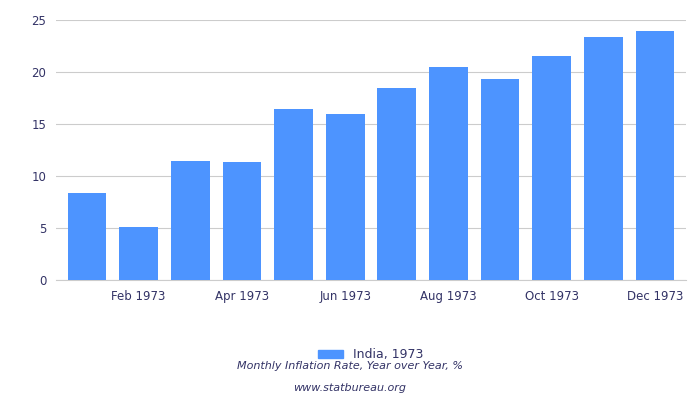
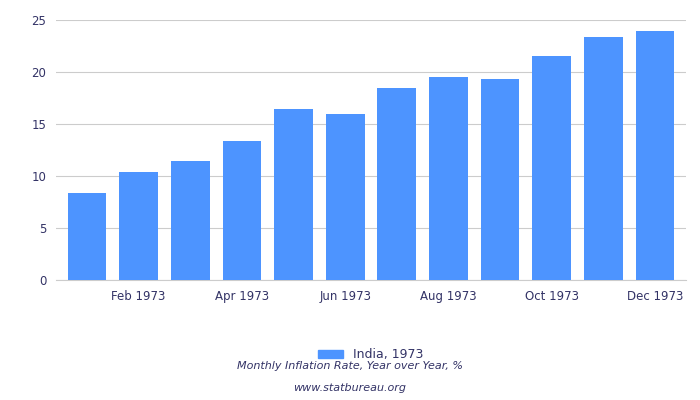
Feb 1973: 5.1 -> 10.4
Apr 1973: 11.3 -> 13.4
Aug 1973: 20.5 -> 19.5
